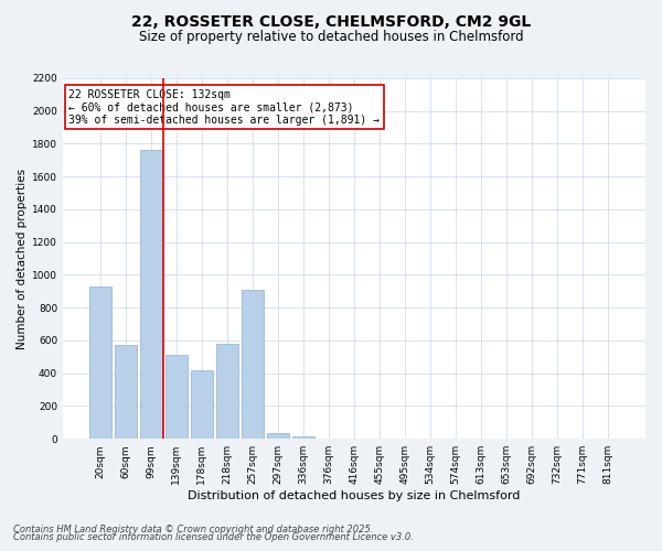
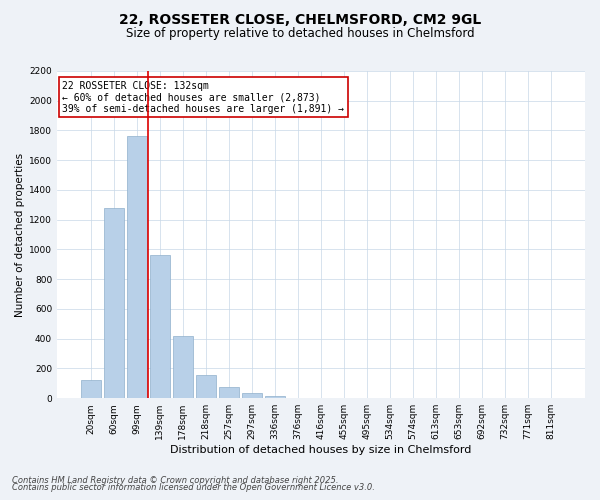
20sqm: 930 -> 120
60sqm: 570 -> 1280
139sqm: 510 -> 960
218sqm: 580 -> 160
257sqm: 910 -> 80
